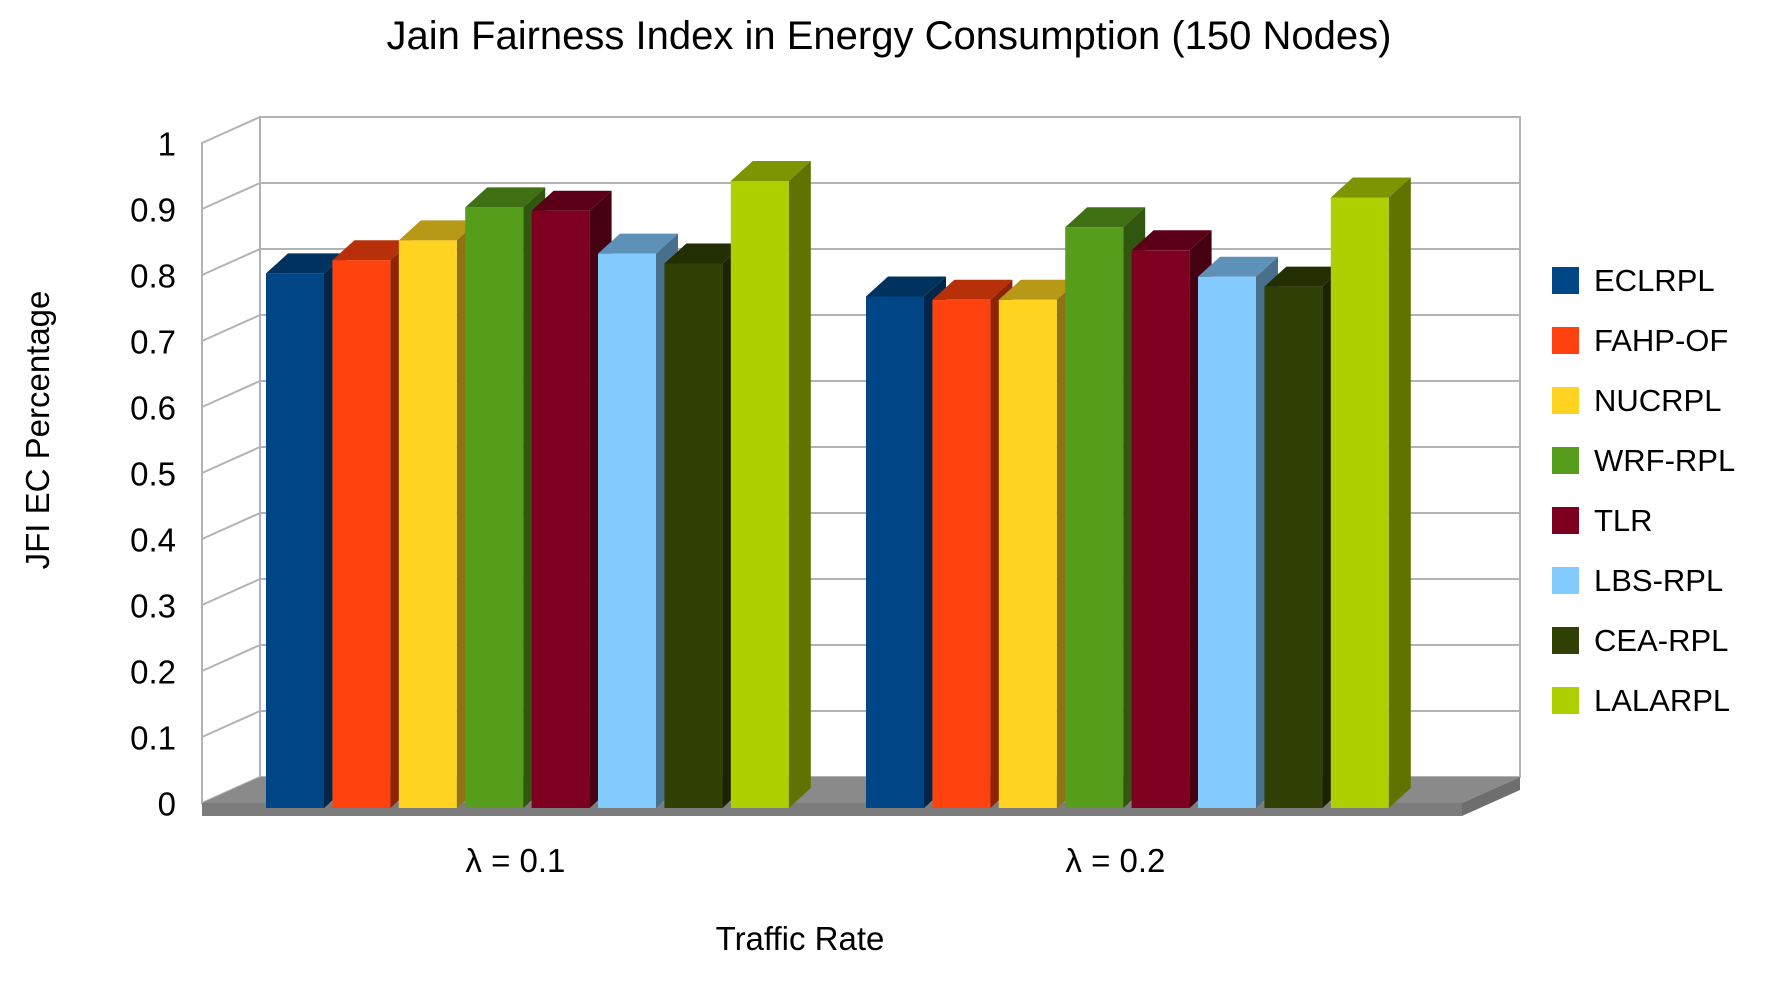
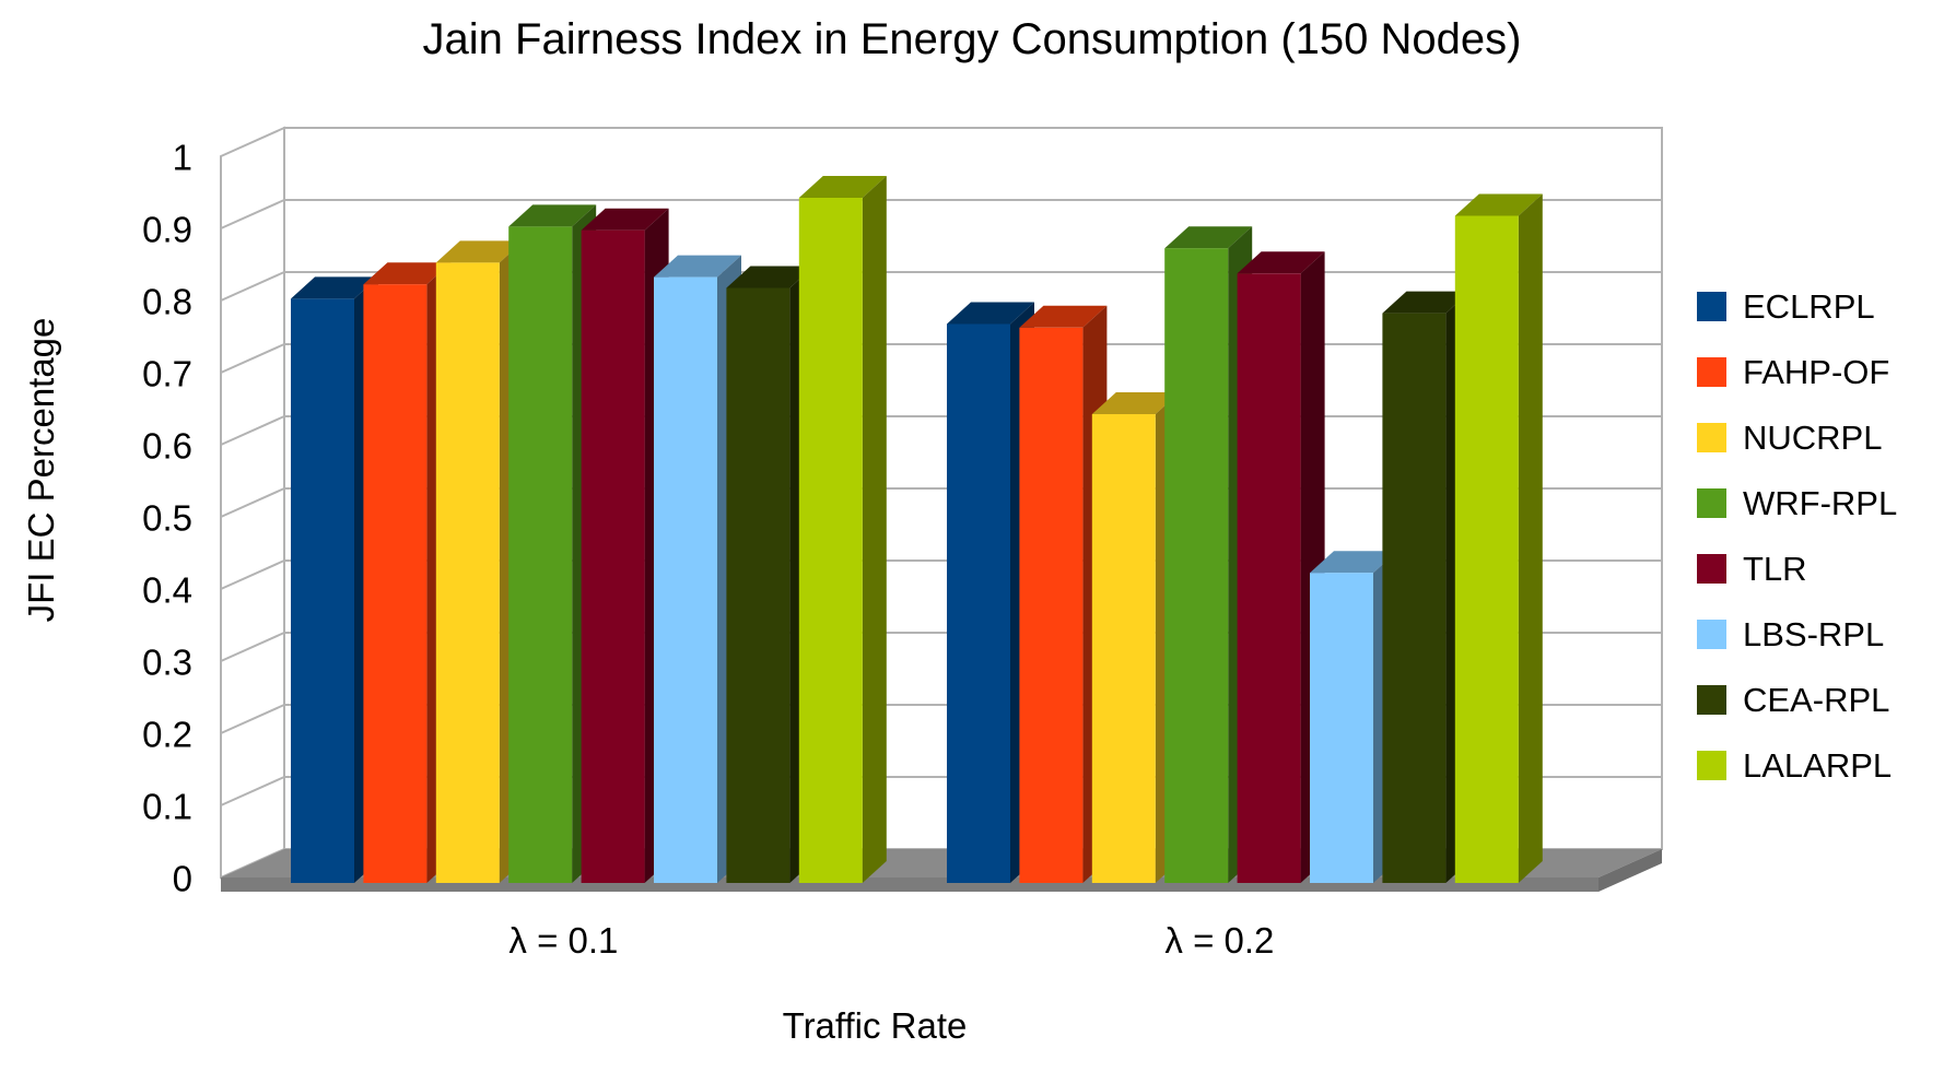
NUCRPL/λ = 0.2: 0.77 -> 0.65
LBS-RPL/λ = 0.2: 0.81 -> 0.43
